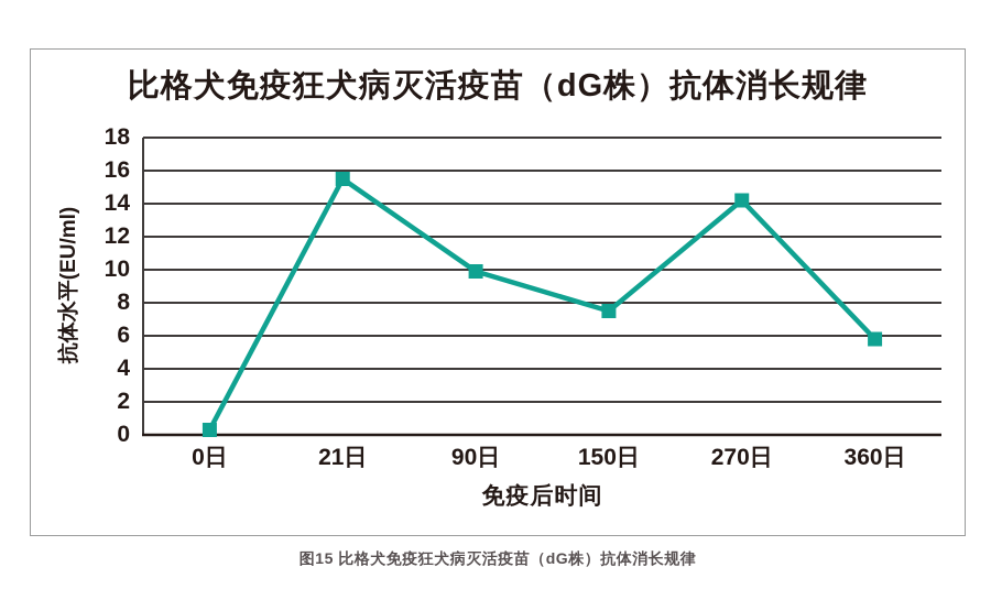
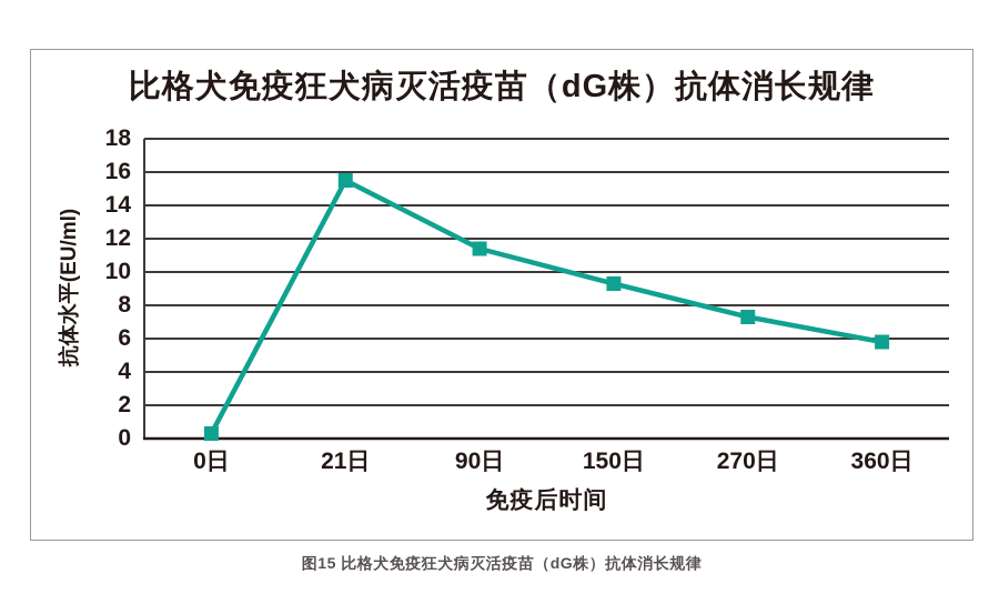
90日: 9.9 -> 11.4
150日: 7.5 -> 9.3
270日: 14.2 -> 7.3
